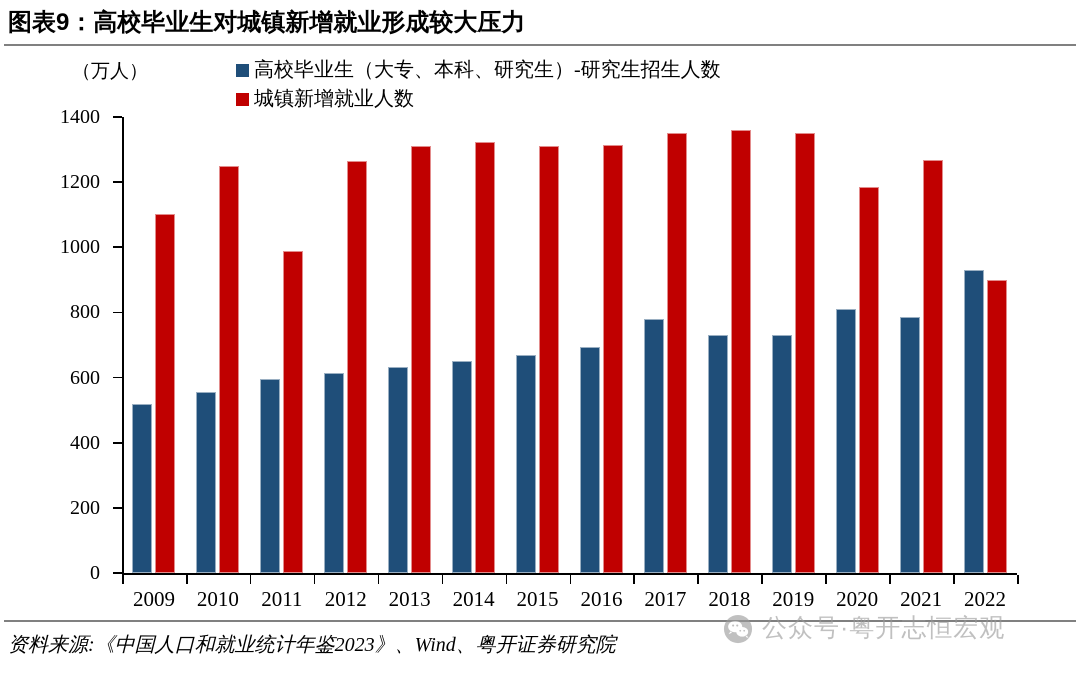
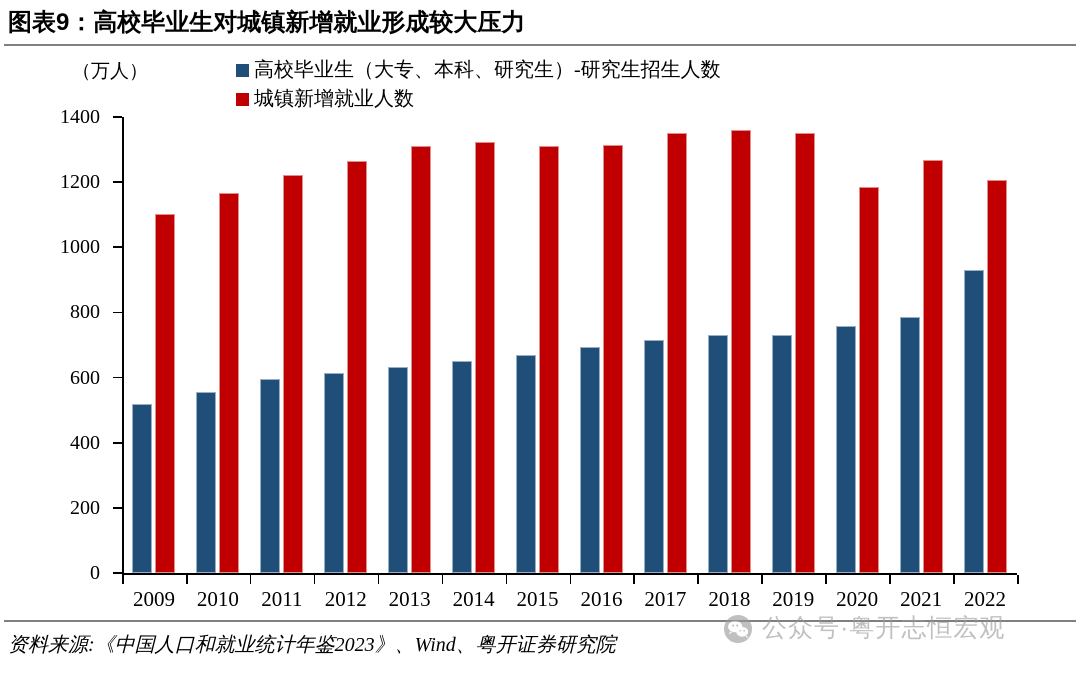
城镇新增就业人数/2010: 1250 -> 1170
城镇新增就业人数/2011: 990 -> 1220
高校毕业生（大专、本科、研究生）-研究生招生人数/2017: 780 -> 710
高校毕业生（大专、本科、研究生）-研究生招生人数/2020: 810 -> 760
城镇新增就业人数/2022: 900 -> 1210
